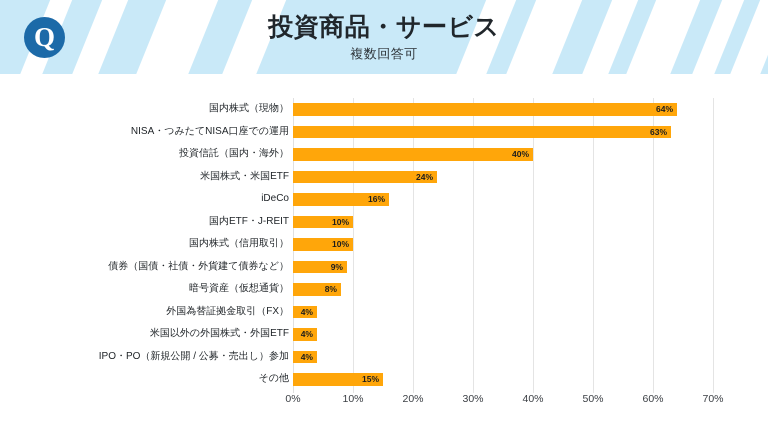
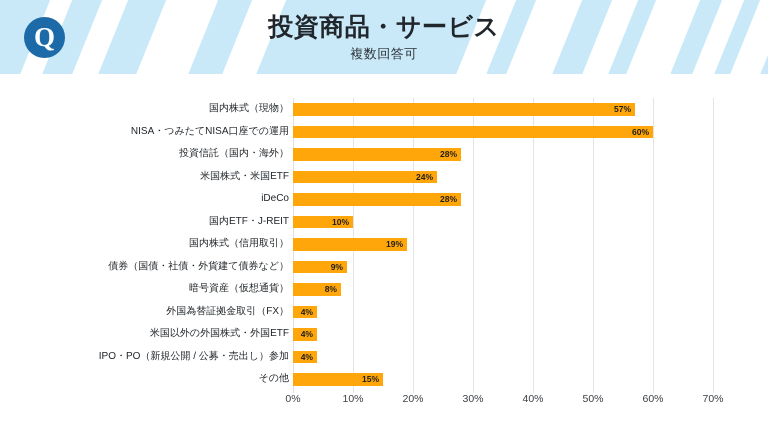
国内株式（現物）: 64% -> 57%
NISA・つみたてNISA口座での運用: 63% -> 60%
投資信託（国内・海外）: 40% -> 28%
iDeCo: 16% -> 28%
国内株式（信用取引）: 10% -> 19%
